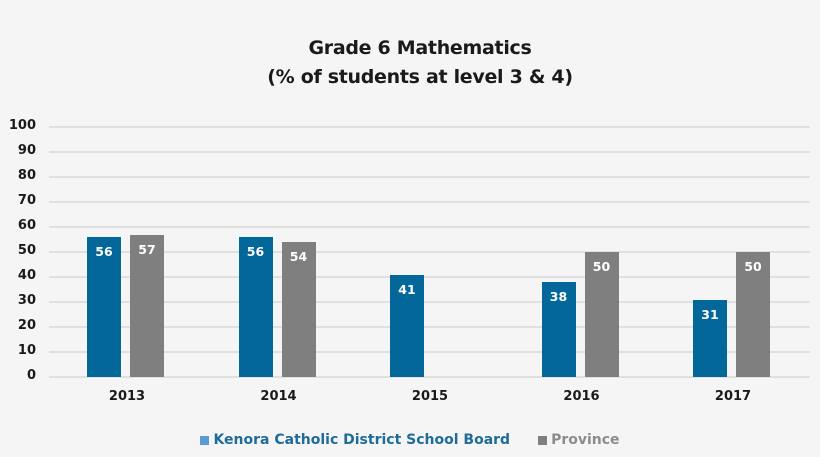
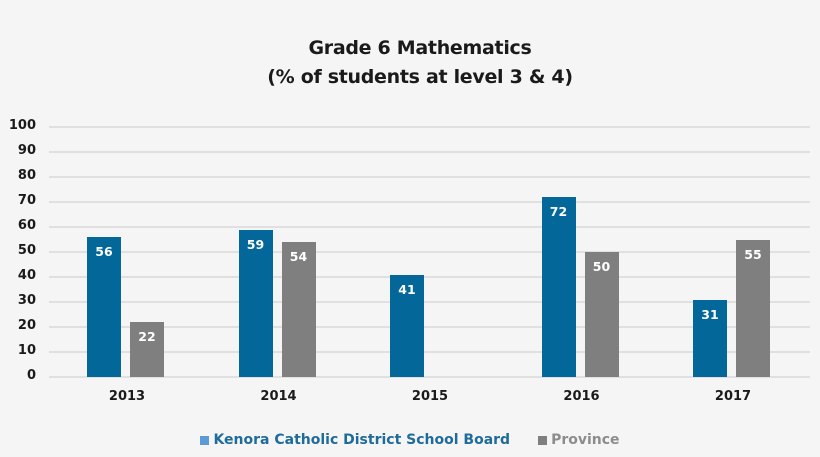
Province/2013: 57 -> 22
Kenora Catholic District School Board/2014: 56 -> 59
Kenora Catholic District School Board/2016: 38 -> 72
Province/2017: 50 -> 55
